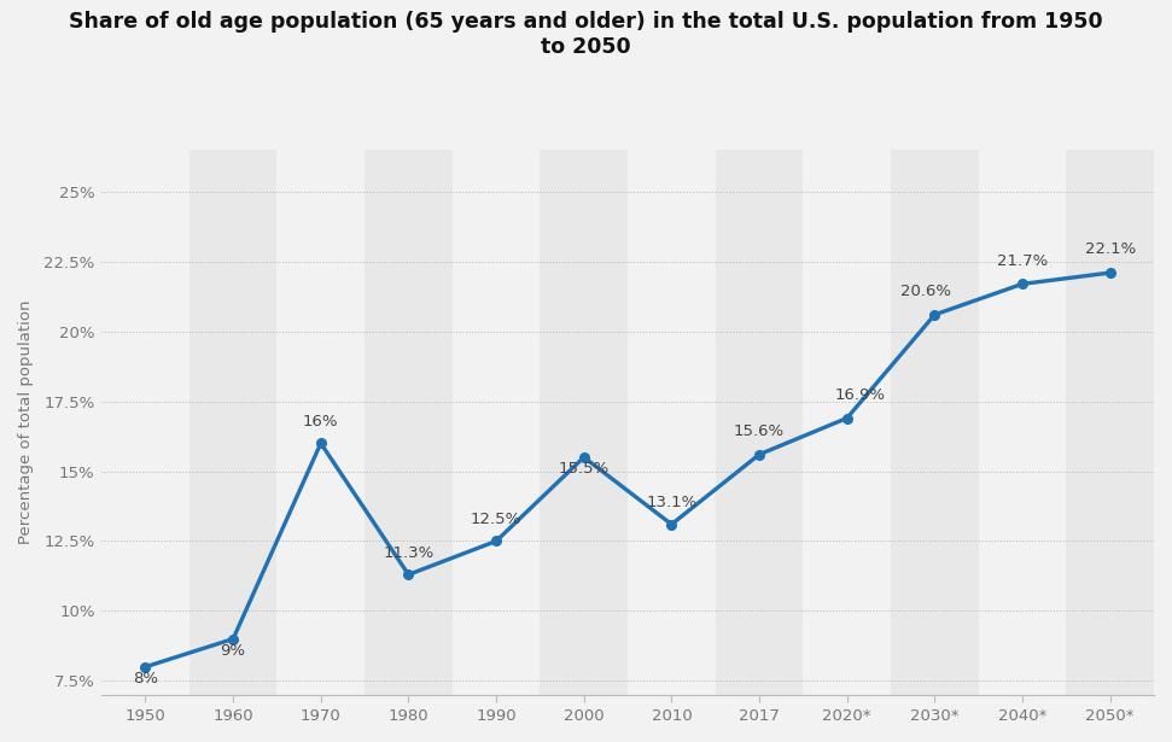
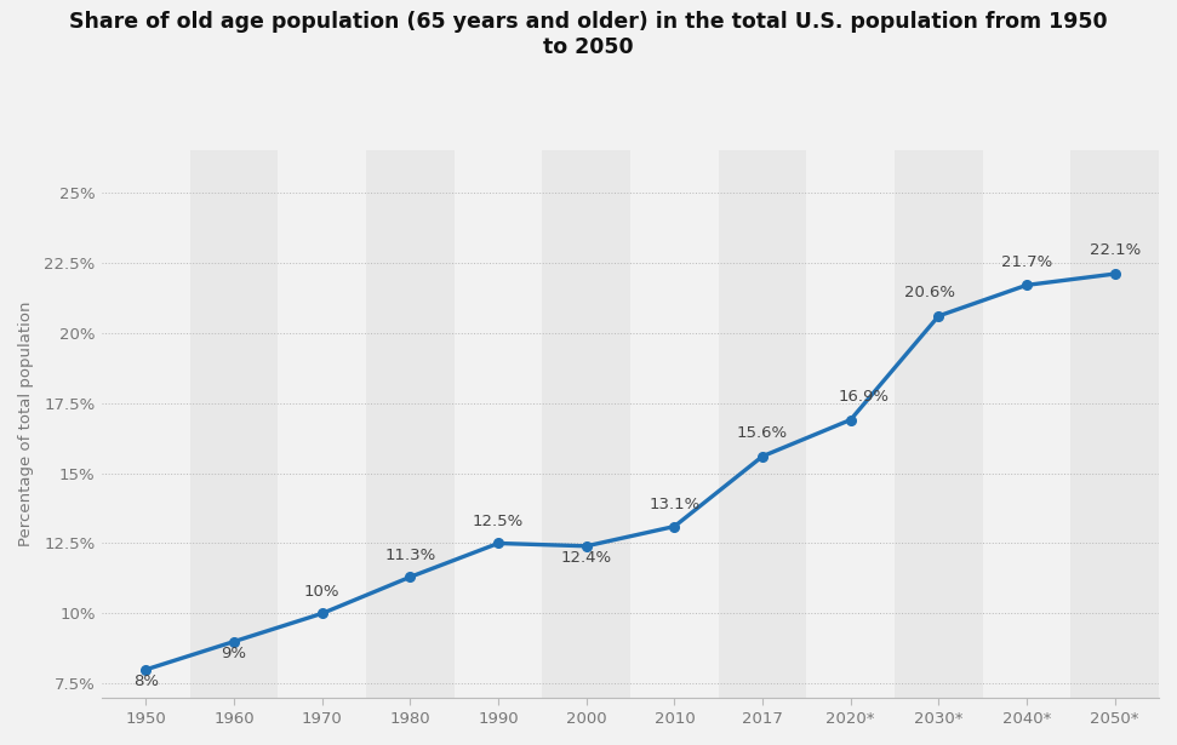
1970: 16% -> 10%
2000: 15.5% -> 12.4%
